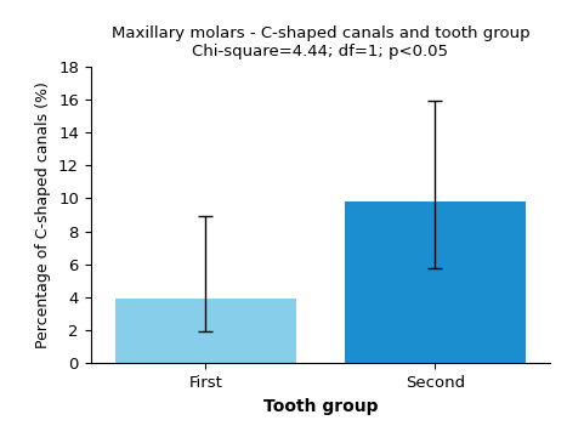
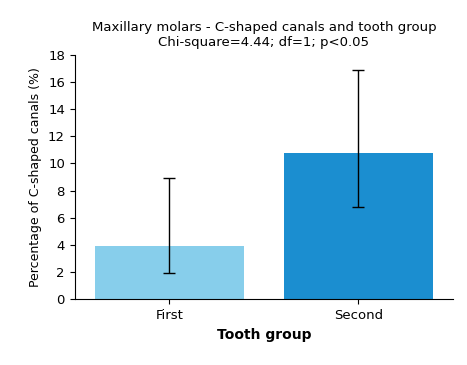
Second: 9.8 -> 10.8
